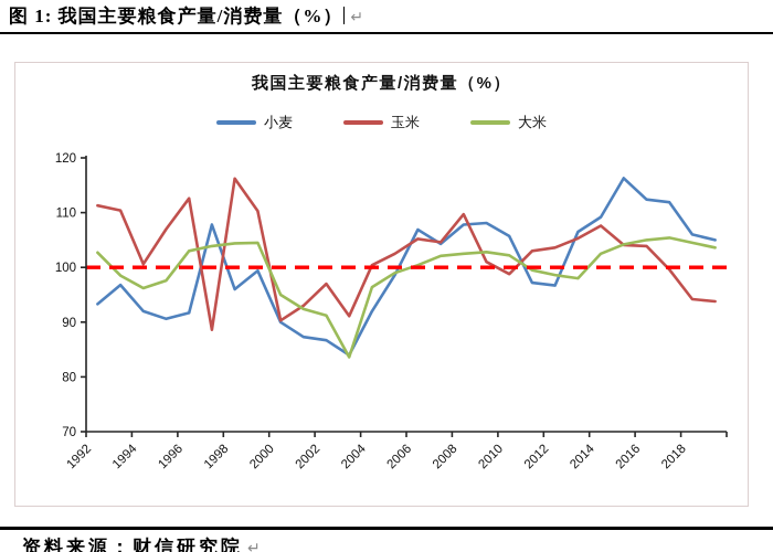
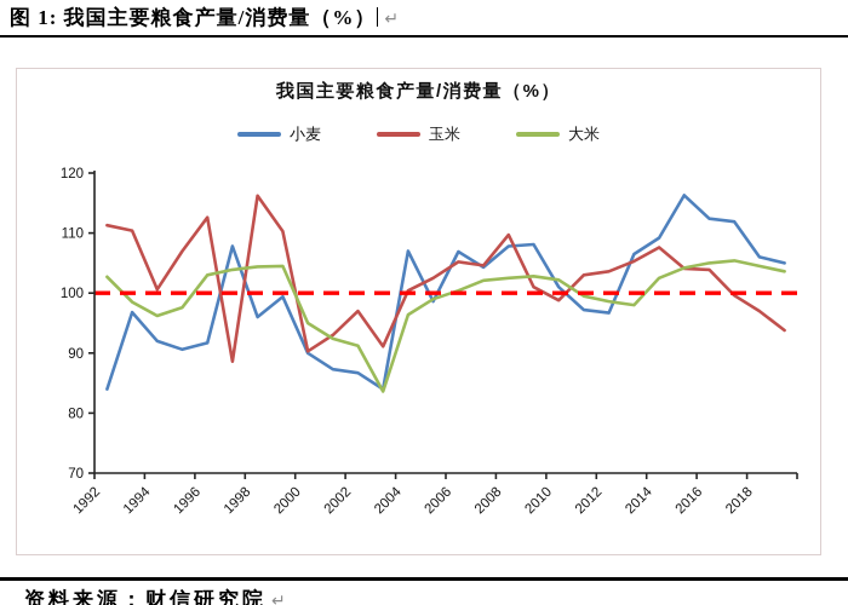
小麦/1992: 93 -> 84
小麦/2004: 92 -> 107
小麦/2010: 106 -> 101
玉米/2018: 94 -> 97
